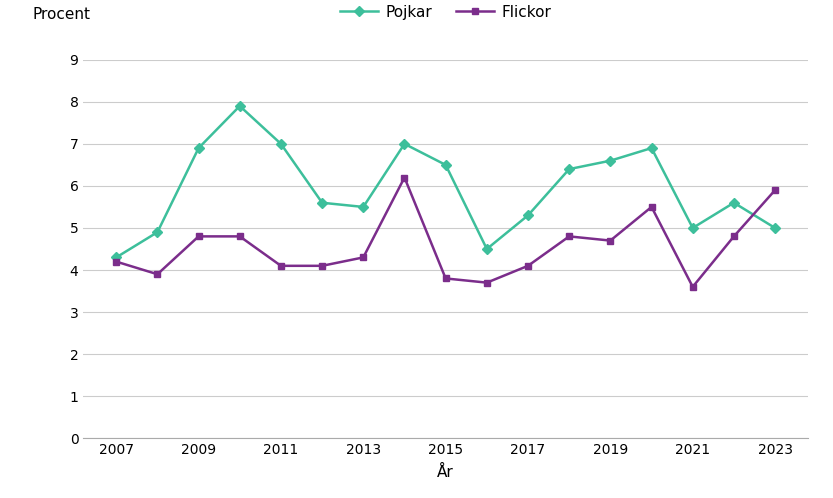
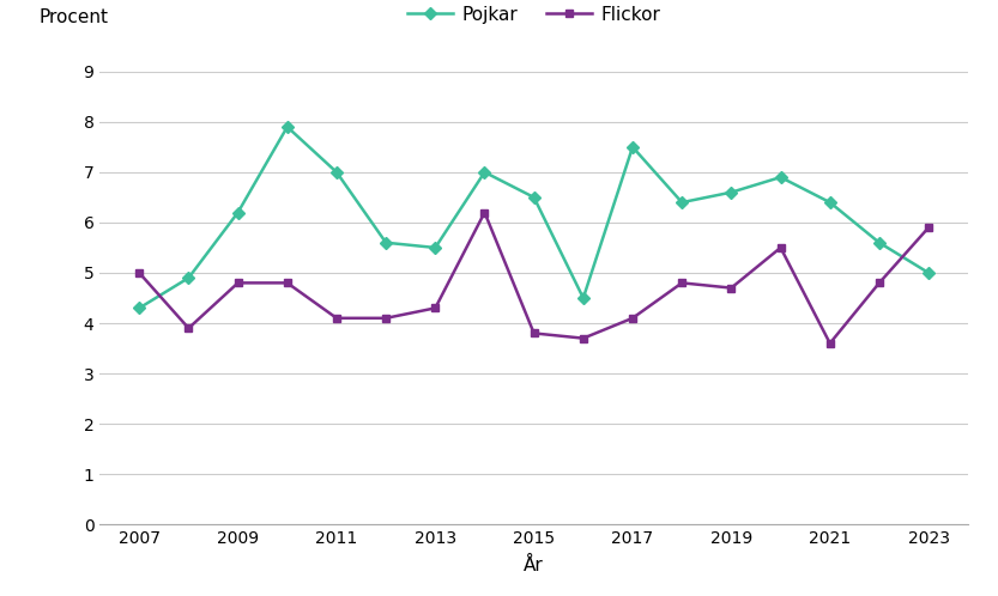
Flickor/2007: 4.2 -> 5.0
Pojkar/2009: 6.9 -> 6.2
Pojkar/2017: 5.3 -> 7.5
Pojkar/2021: 5.0 -> 6.4
